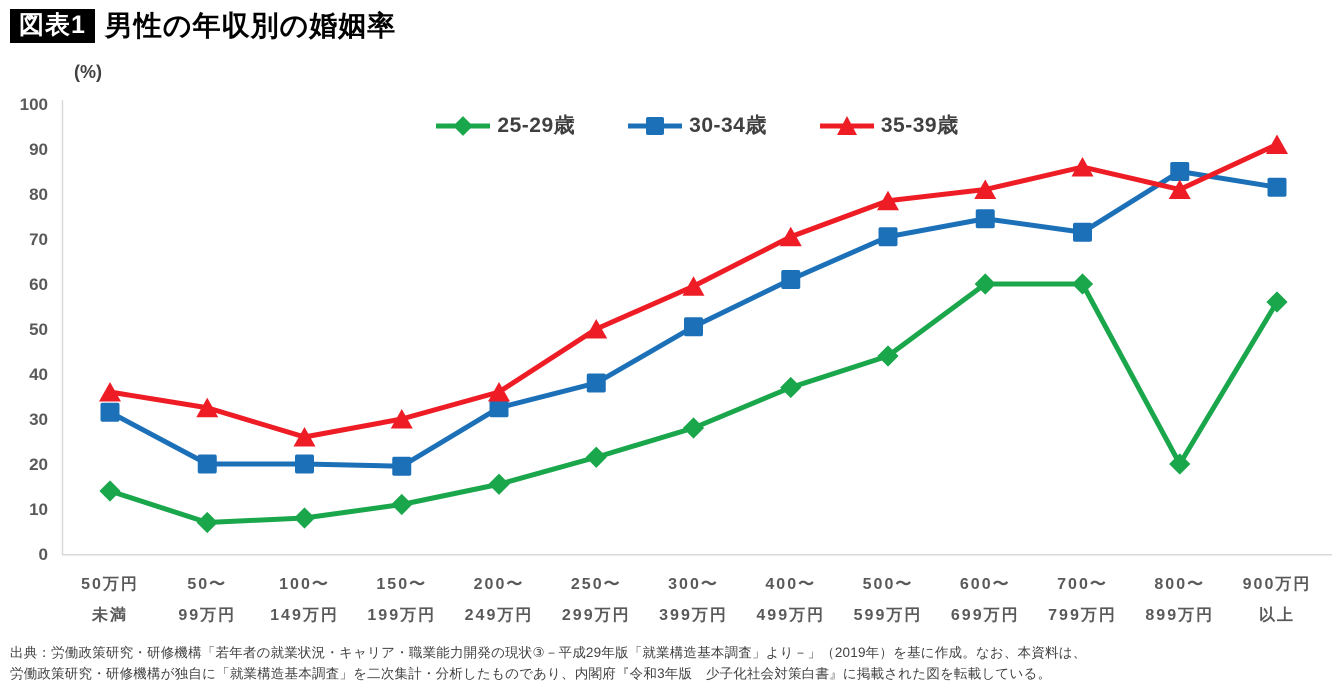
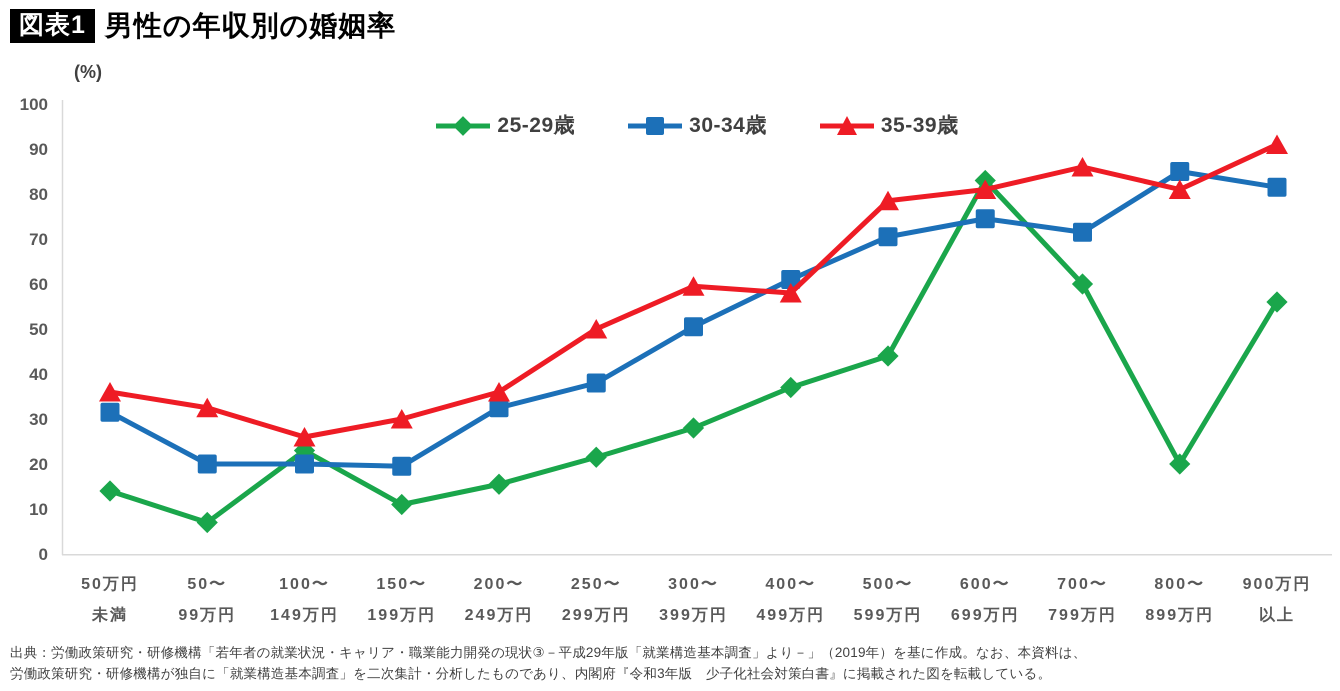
25-29歳/100〜149万円: 8 -> 23
35-39歳/400〜499万円: 70 -> 58
25-29歳/600〜699万円: 60 -> 83
